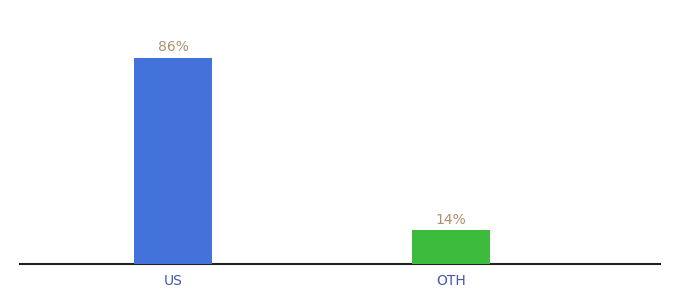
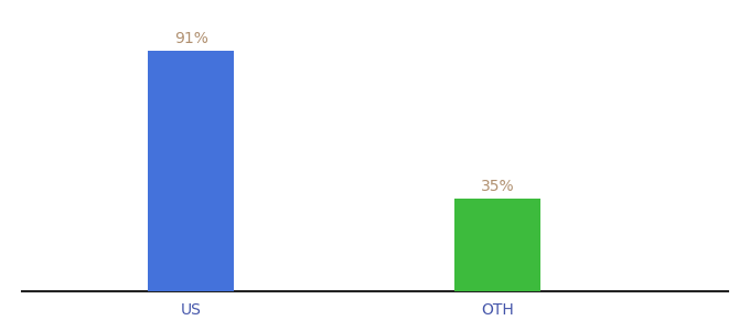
US: 86% -> 91%
OTH: 14% -> 35%
